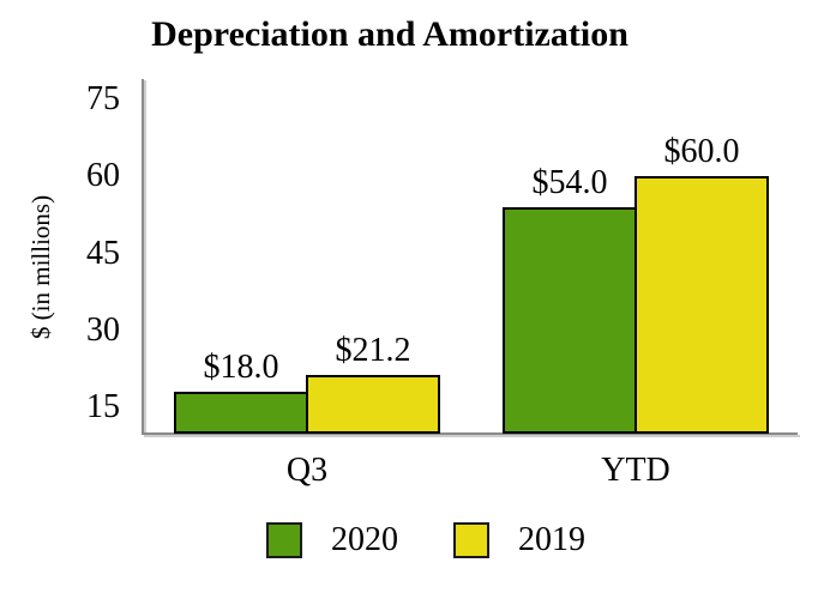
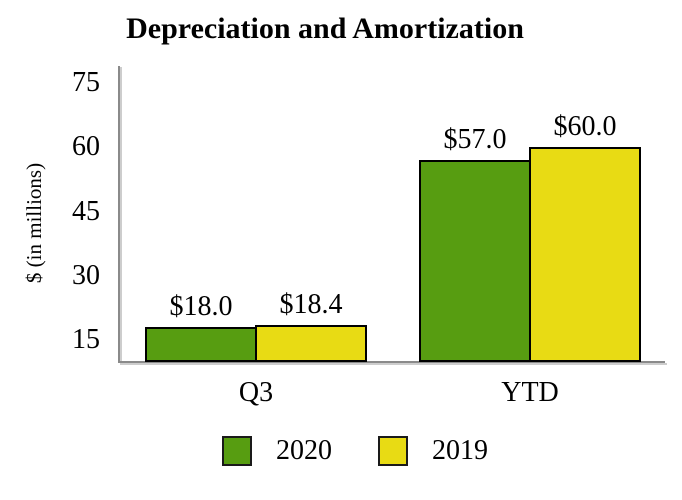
2019/Q3: $21.2 -> $18.4
2020/YTD: $54.0 -> $57.0
